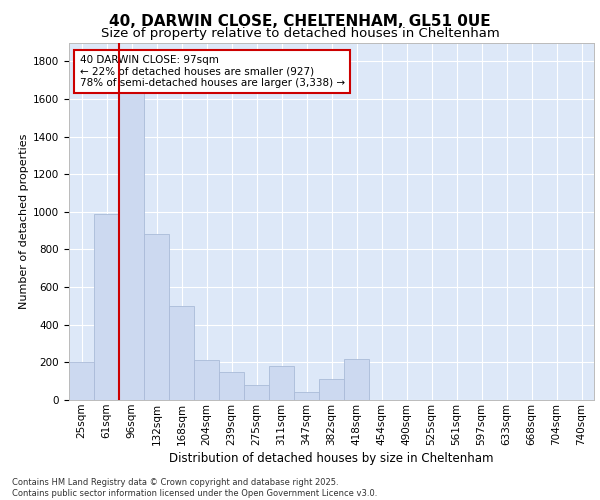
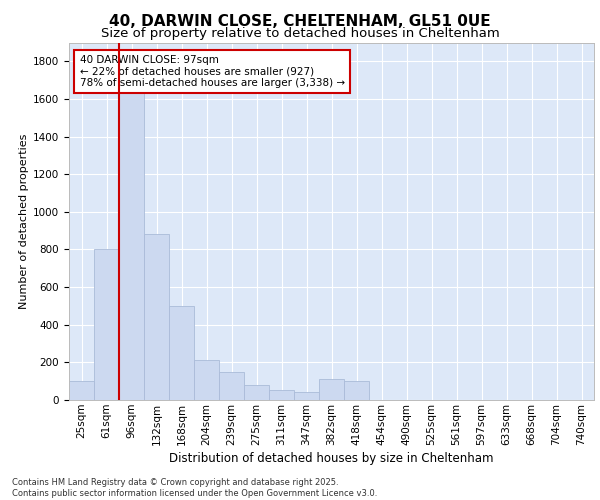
25sqm: 200 -> 100
61sqm: 990 -> 800
311sqm: 180 -> 60
418sqm: 220 -> 100
